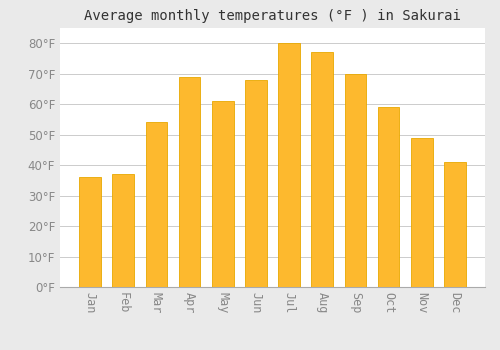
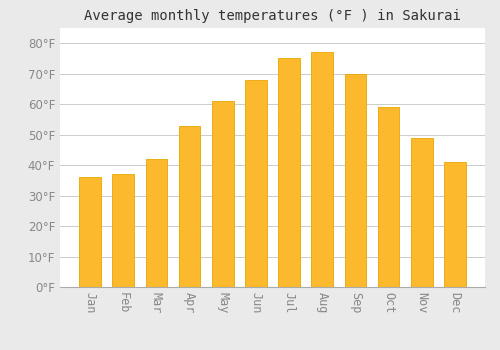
Mar: 54°F -> 42°F
Apr: 69°F -> 53°F
Jul: 80°F -> 75°F
